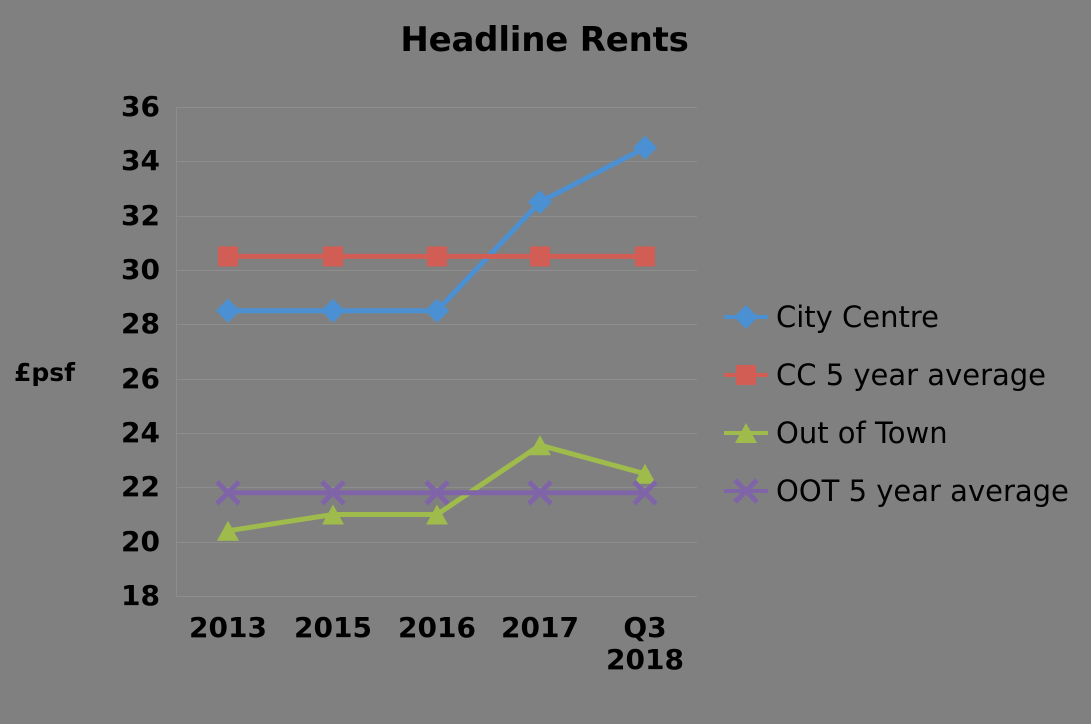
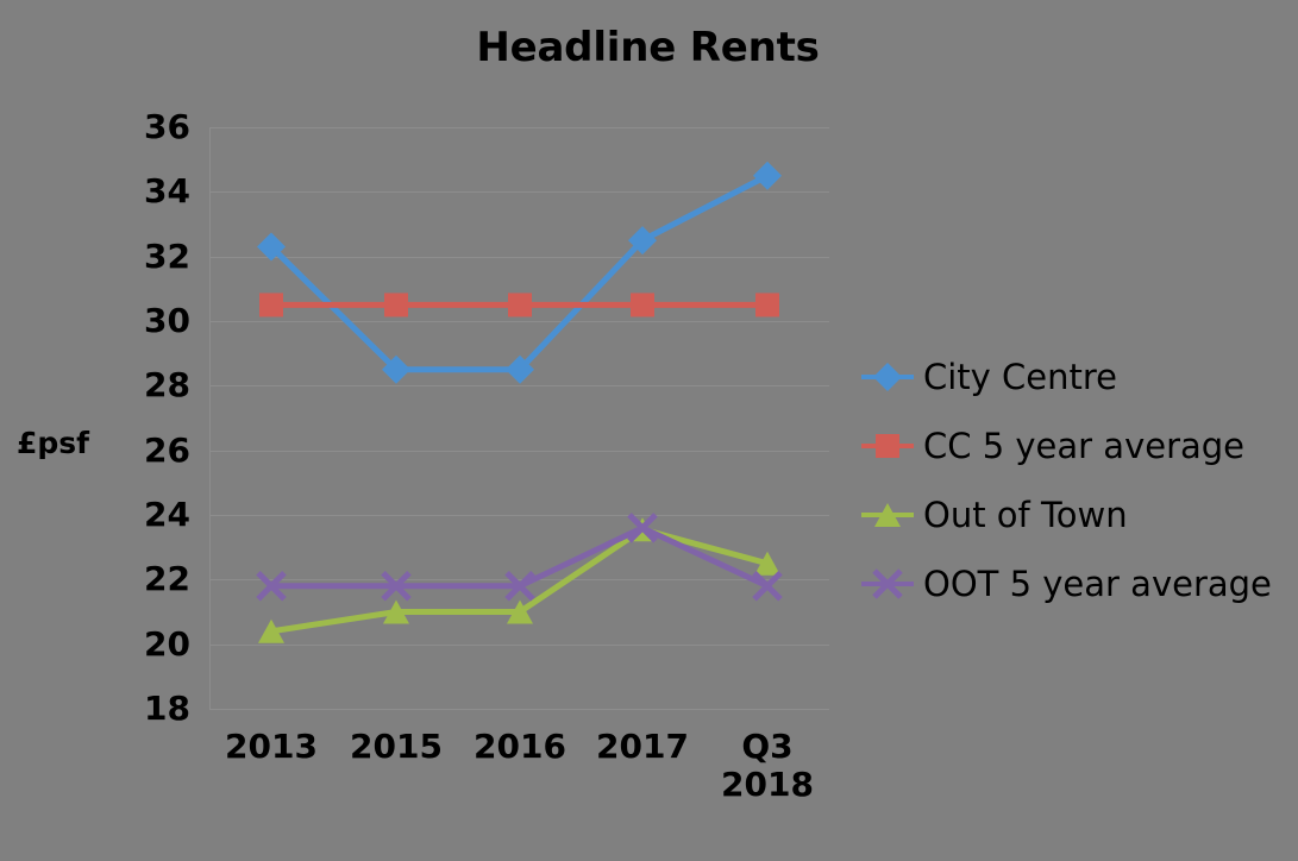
City Centre/2013: 28.5 -> 32.3
OOT 5 year average/2017: 21.8 -> 23.6
